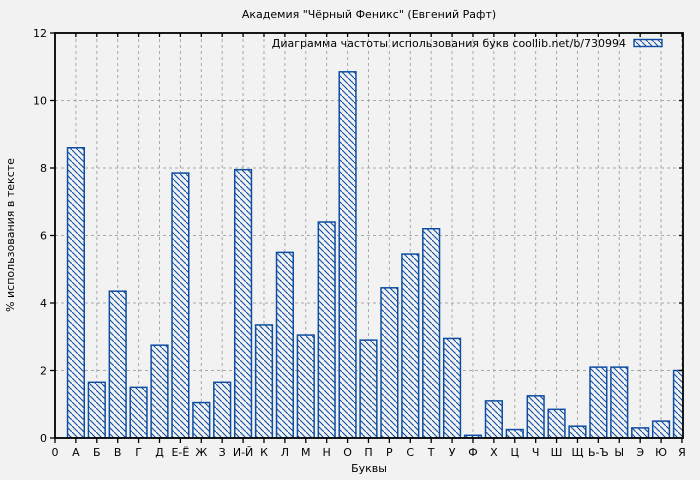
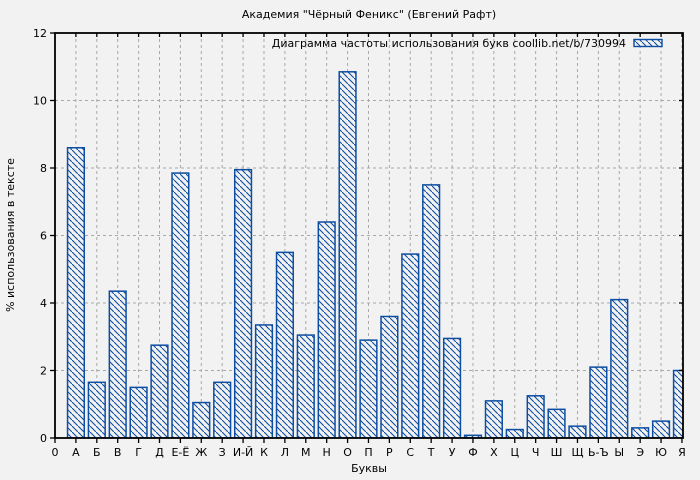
Р: 4.5 -> 3.6
Т: 6.2 -> 7.5
Ы: 2.1 -> 4.1
